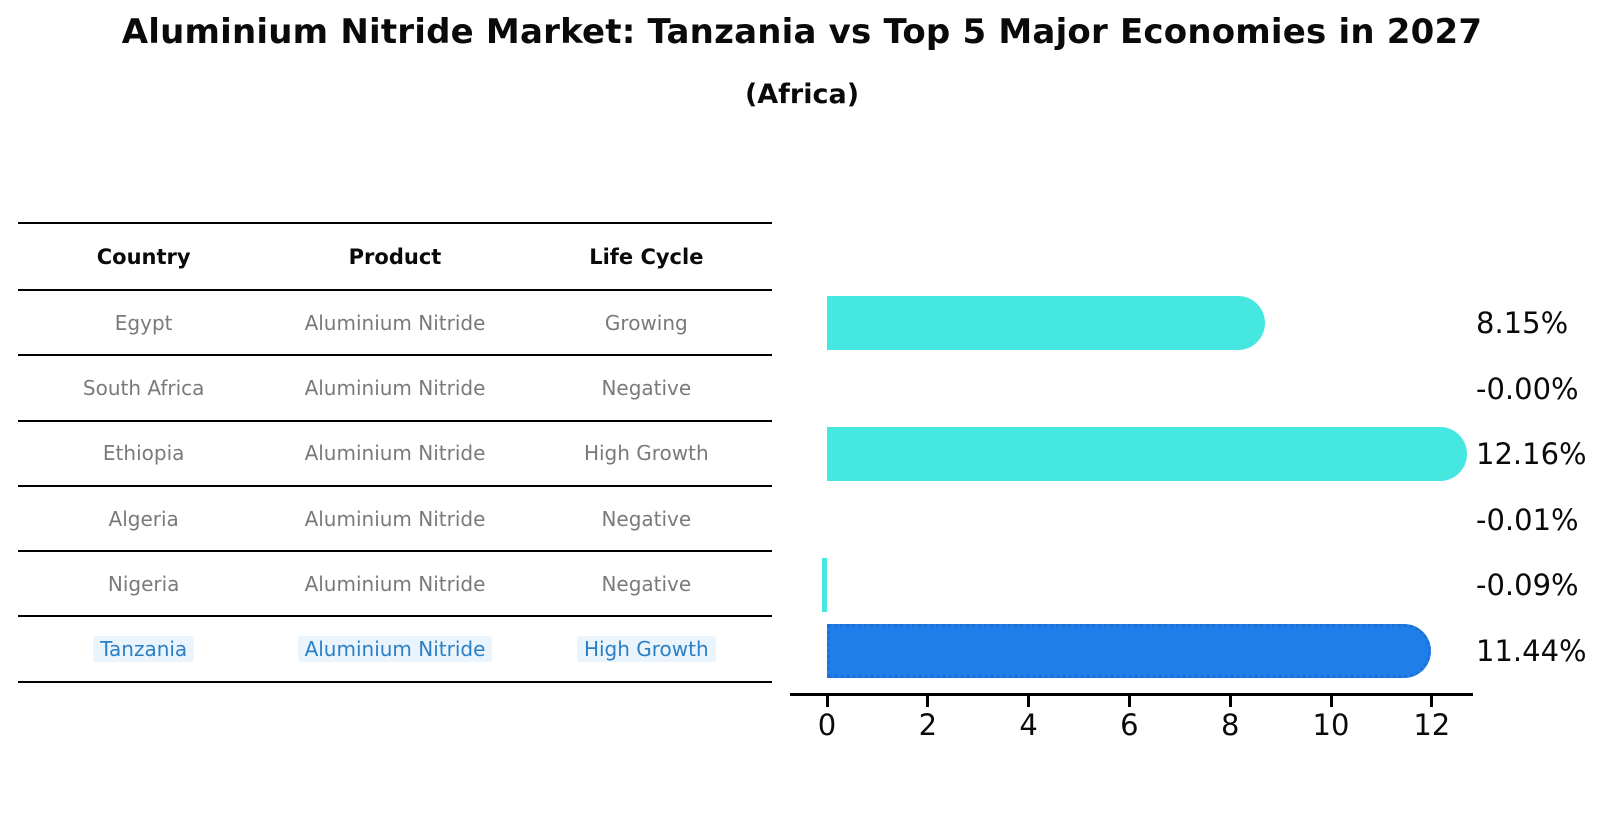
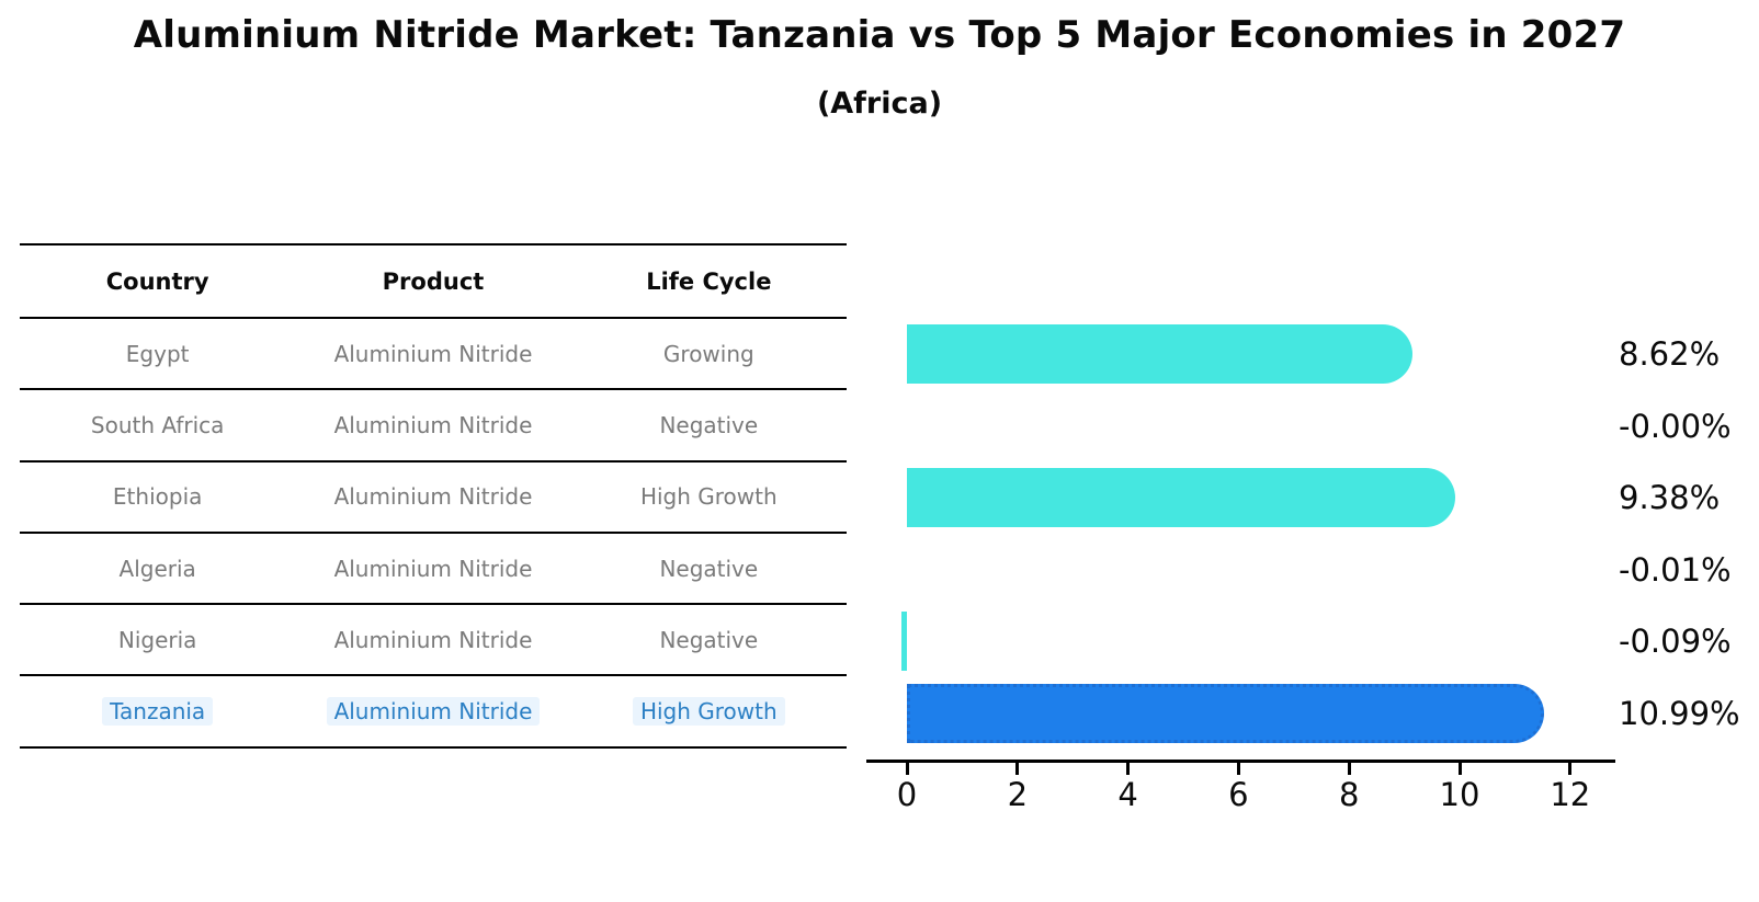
Egypt: 8.15% -> 8.62%
Ethiopia: 12.16% -> 9.38%
Tanzania: 11.44% -> 10.99%
